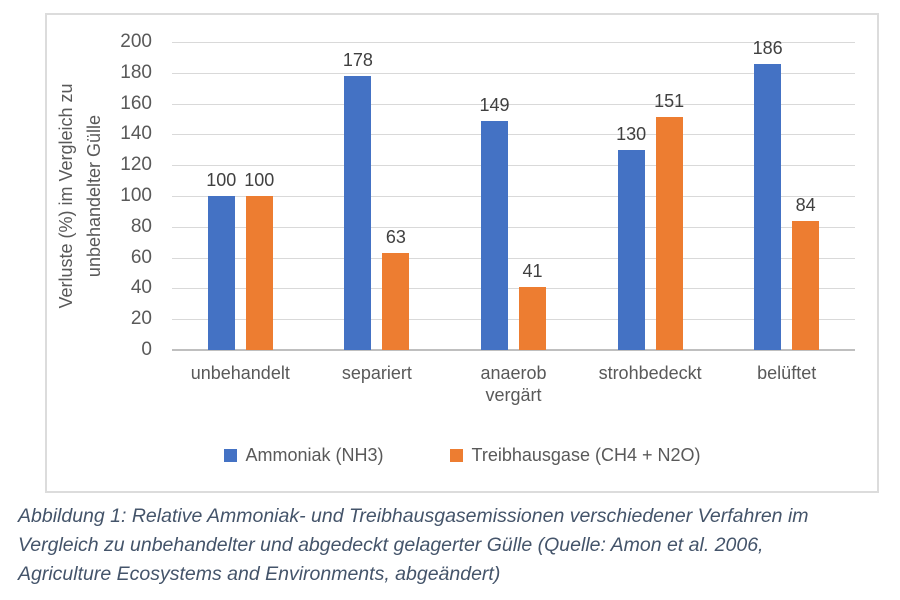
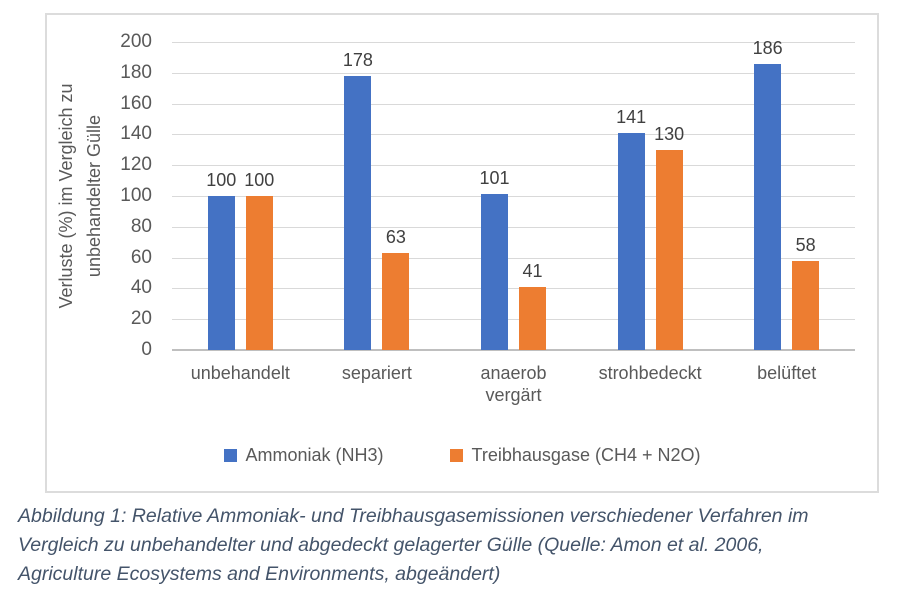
Ammoniak (NH3)/anaerob vergärt: 149 -> 101
Ammoniak (NH3)/strohbedeckt: 130 -> 141
Treibhausgase (CH4 + N2O)/strohbedeckt: 151 -> 130
Treibhausgase (CH4 + N2O)/belüftet: 84 -> 58
